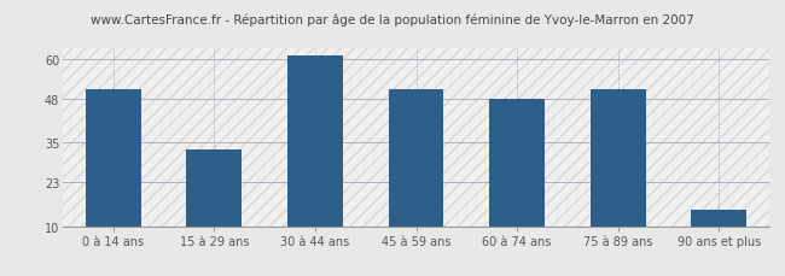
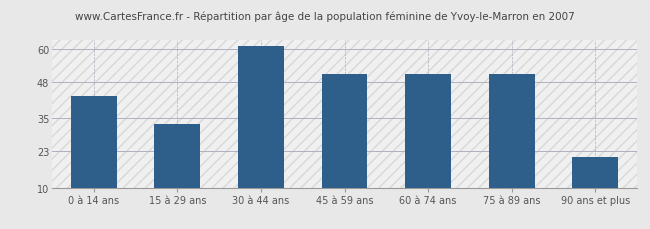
0 à 14 ans: 51 -> 43
60 à 74 ans: 48 -> 51
90 ans et plus: 15 -> 21
